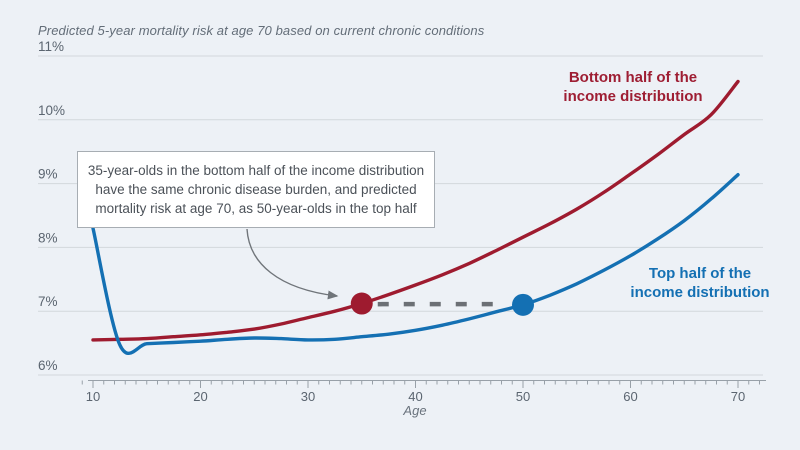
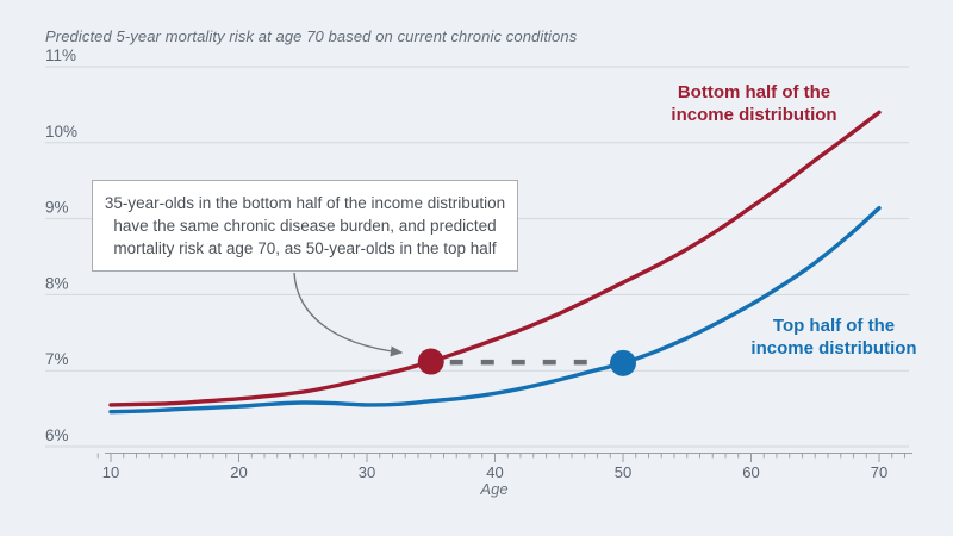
Top half of the income distribution/10: 8.3% -> 6.5%
Bottom half of the income distribution/70: 10.6% -> 10.4%
